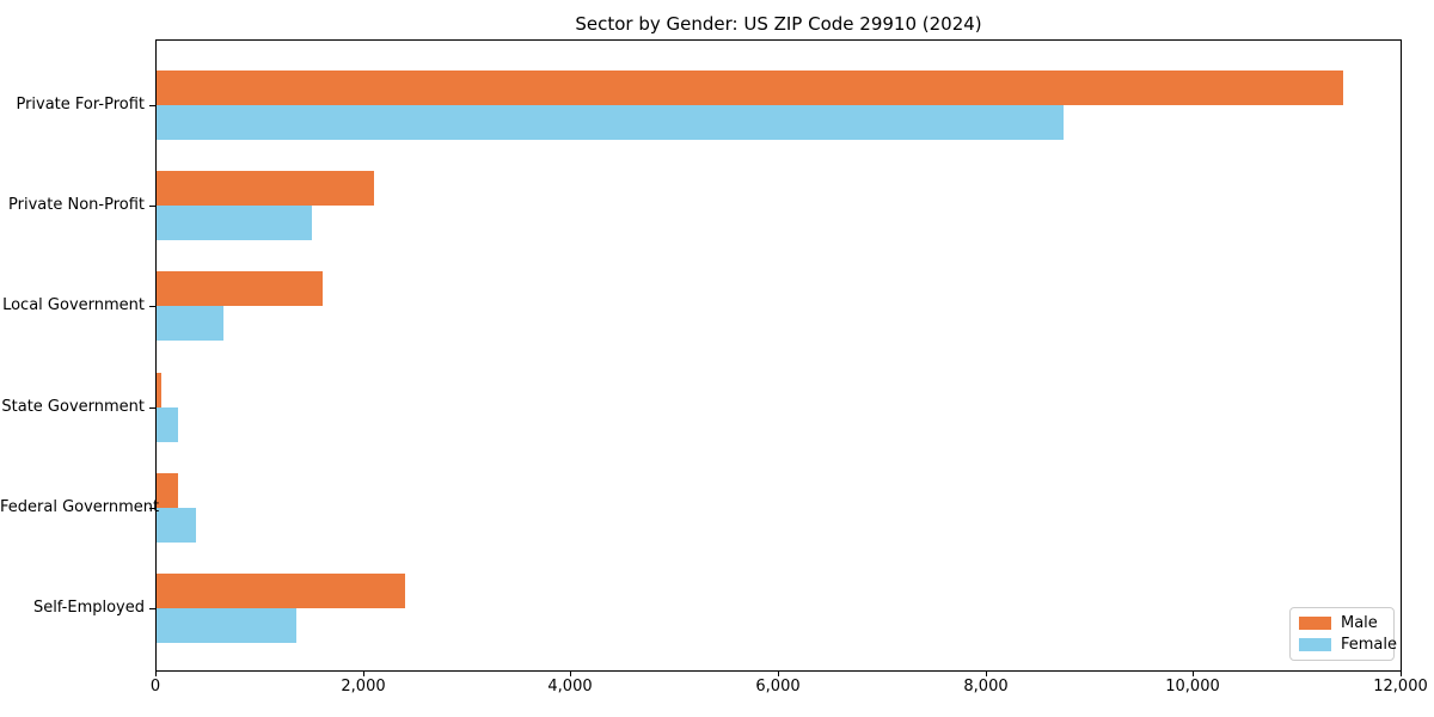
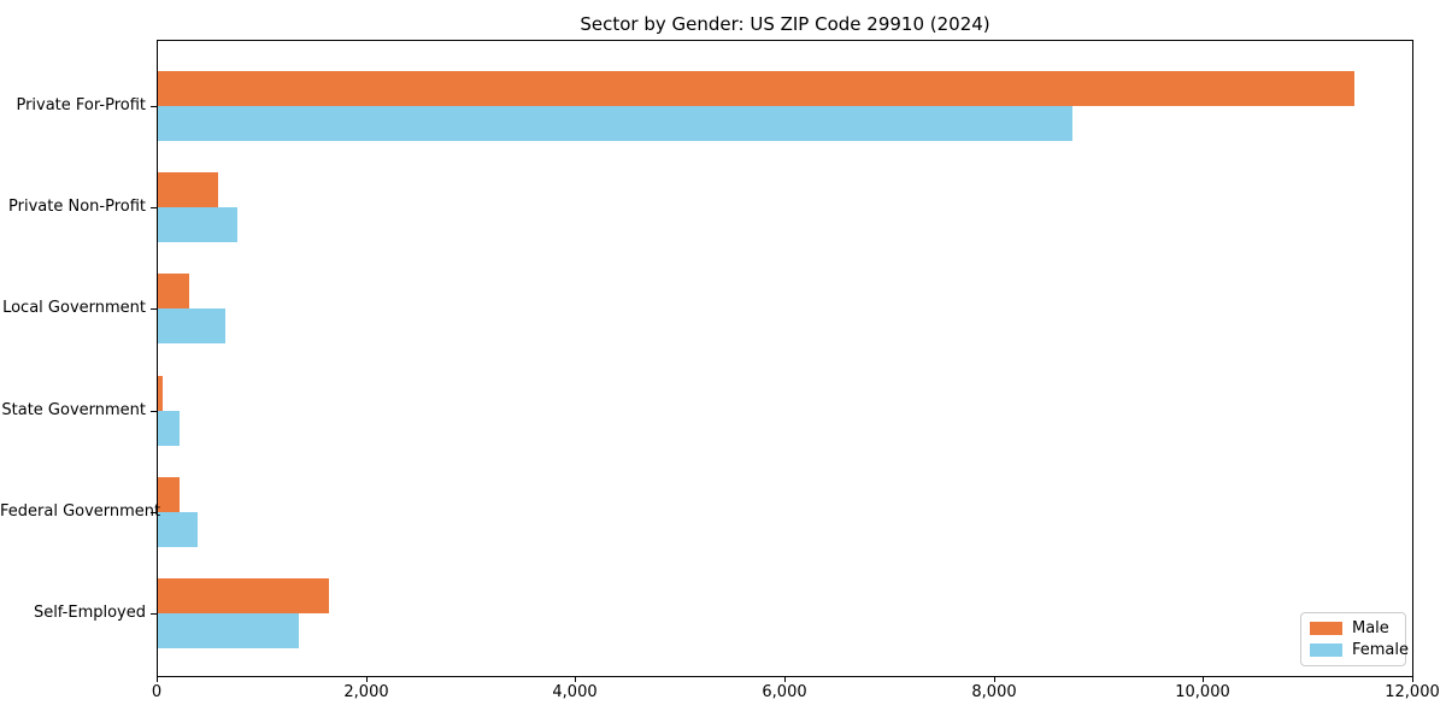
Male/Private Non-Profit: 2100 -> 600
Female/Private Non-Profit: 1500 -> 800
Male/Local Government: 1600 -> 300
Male/Self-Employed: 2400 -> 1600
